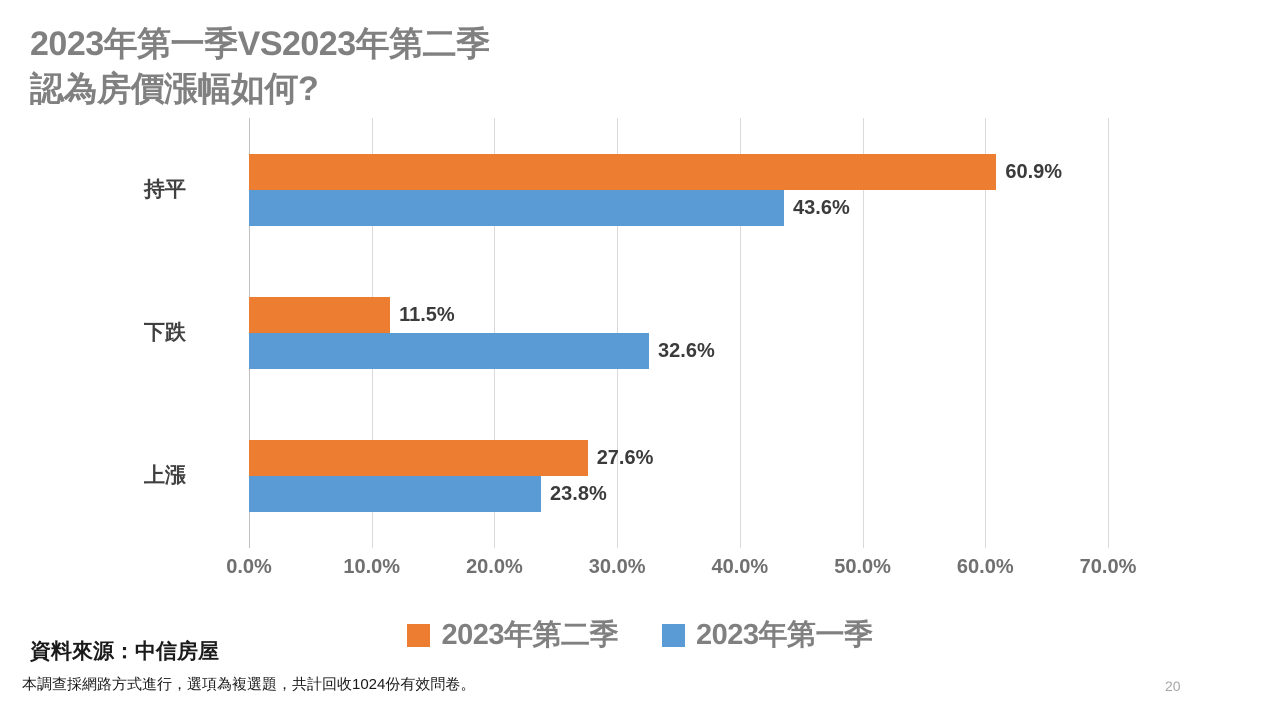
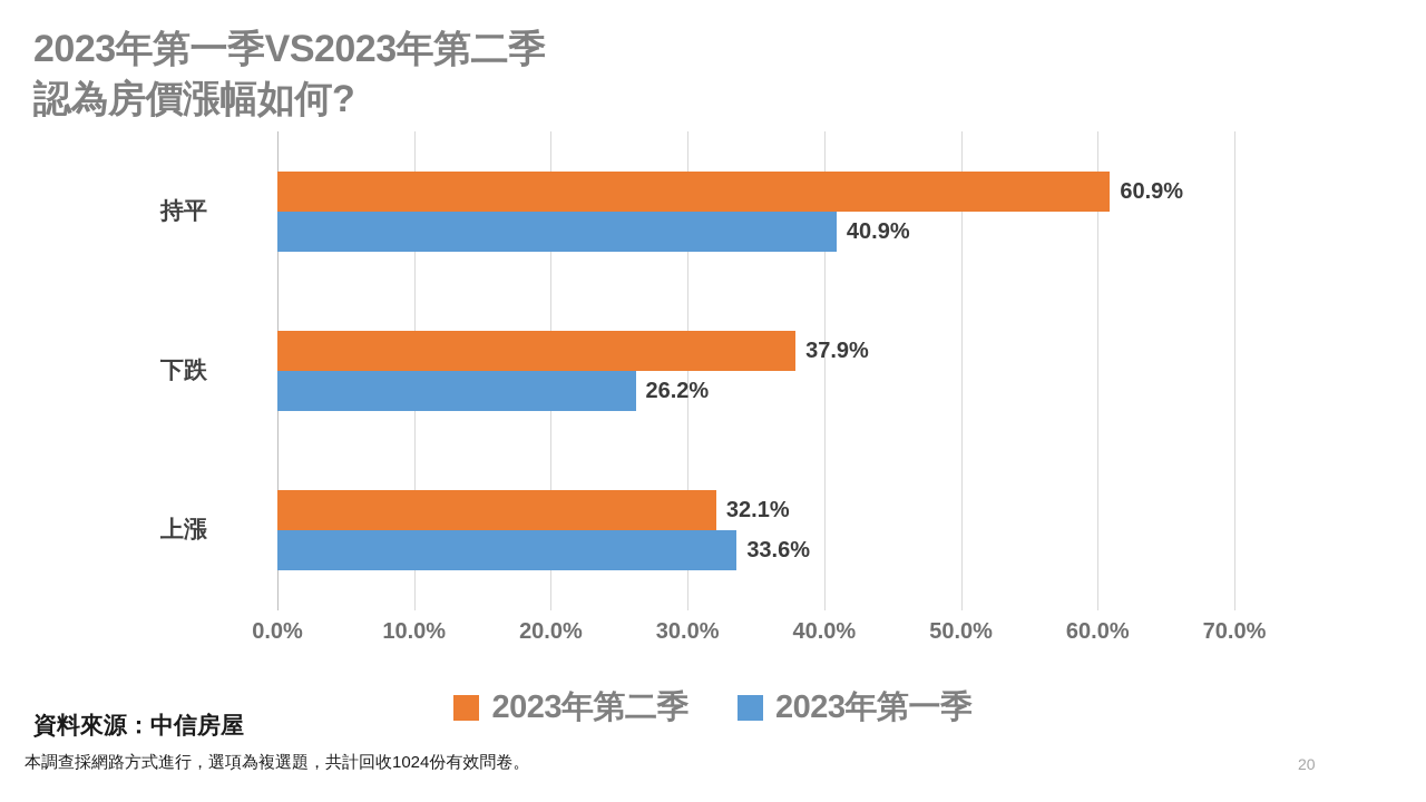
2023年第一季/持平: 43.6% -> 40.9%
2023年第二季/下跌: 11.5% -> 37.9%
2023年第一季/下跌: 32.6% -> 26.2%
2023年第二季/上漲: 27.6% -> 32.1%
2023年第一季/上漲: 23.8% -> 33.6%
